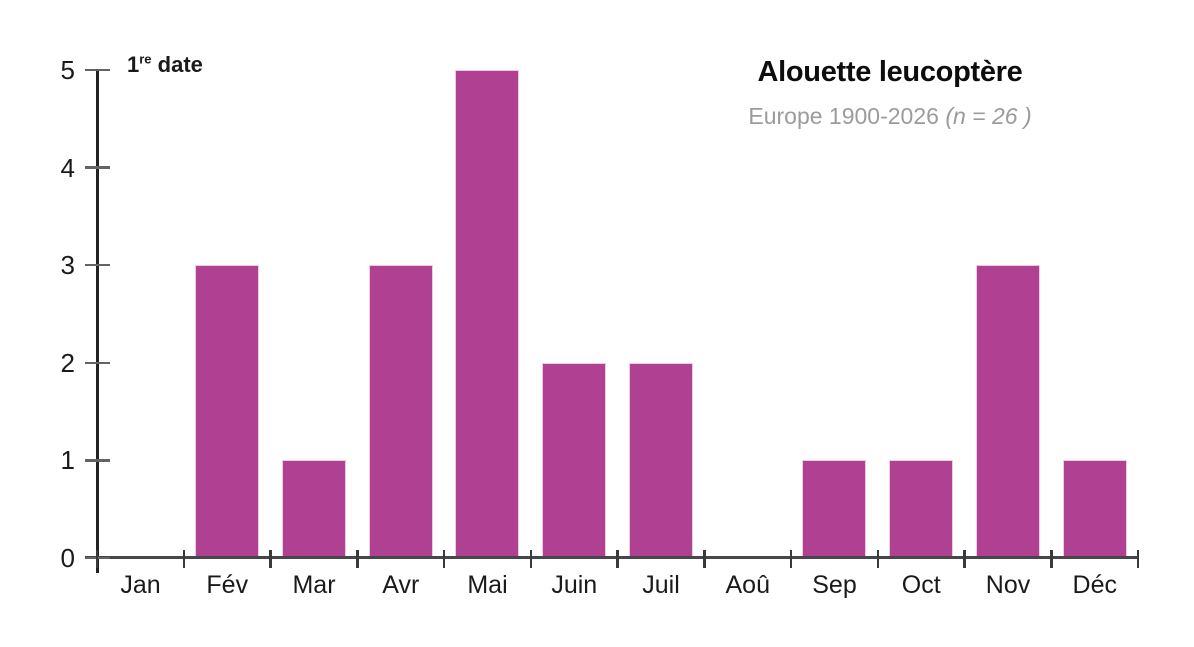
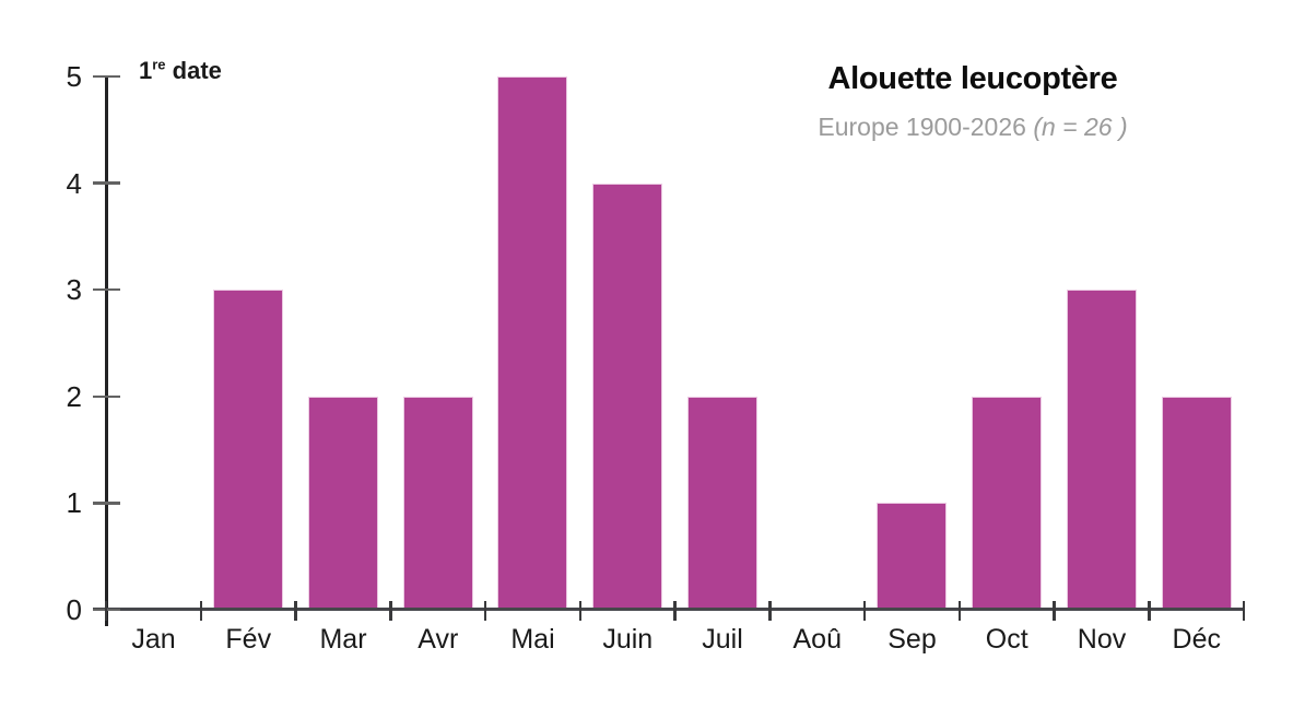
Mar: 1 -> 2
Avr: 3 -> 2
Juin: 2 -> 4
Oct: 1 -> 2
Déc: 1 -> 2
